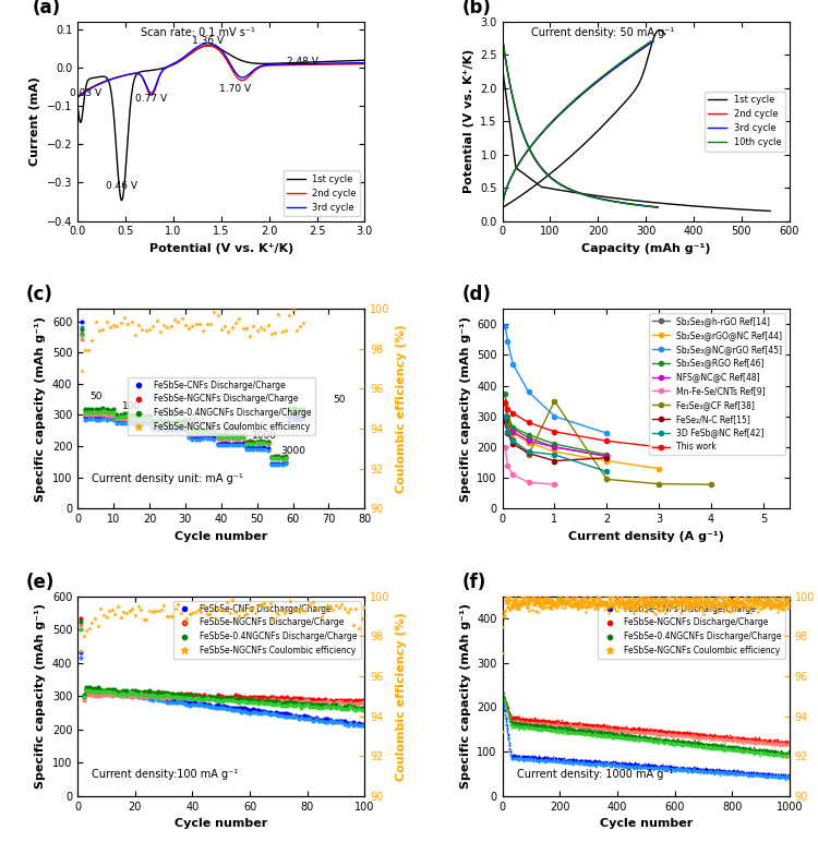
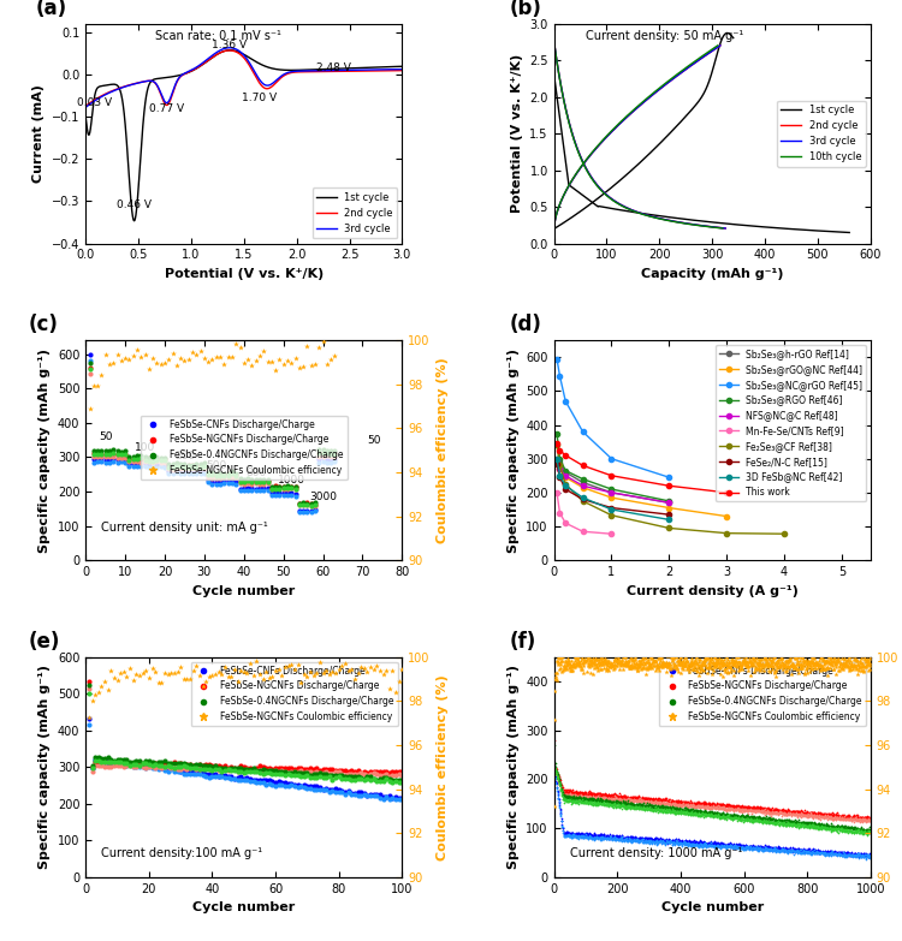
Fe₂Se₃@CF Ref[38]/1: 350 -> 133
3D FeSb@NC Ref[42]/1: 175 -> 150
FeSe₂/N-C Ref[15]/2: 165 -> 135
